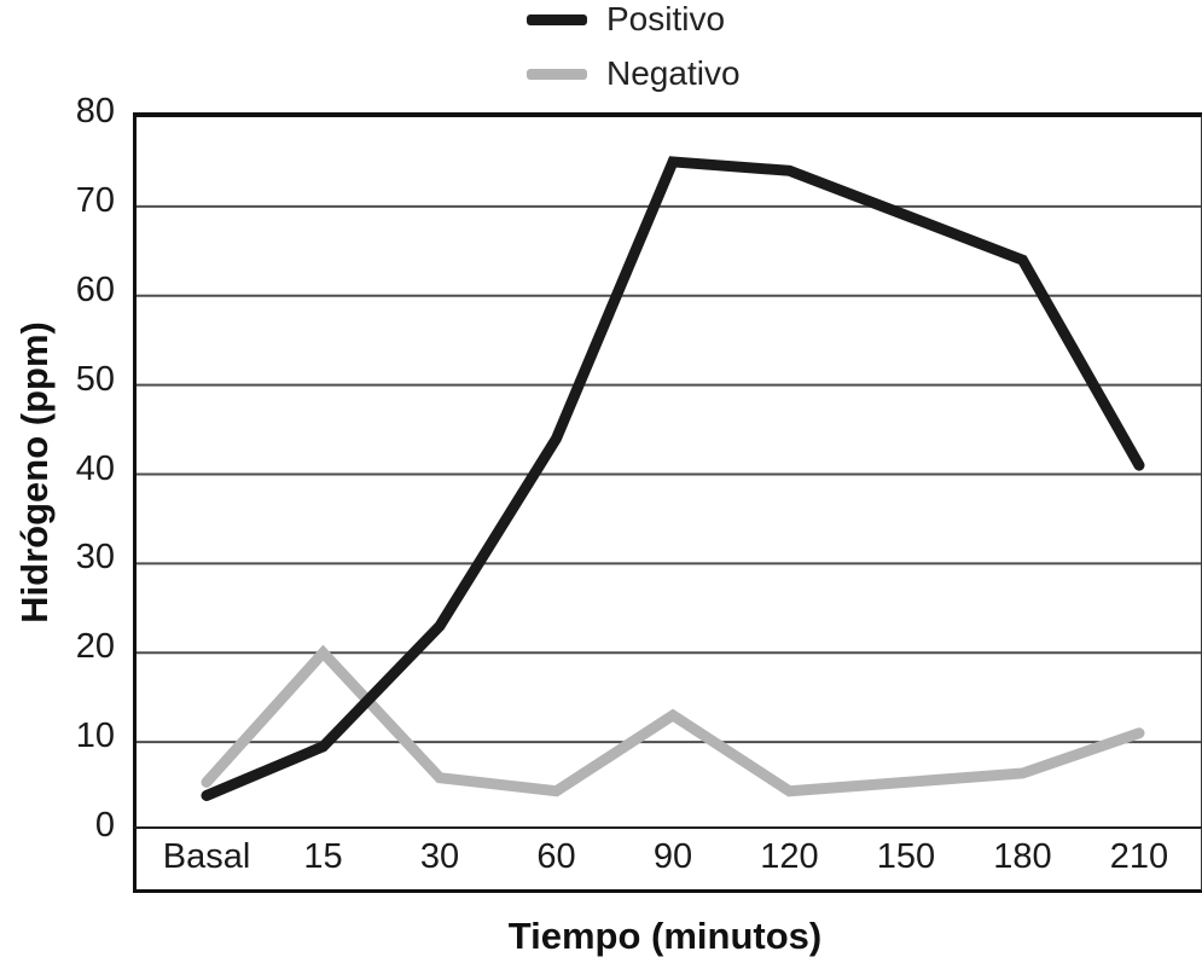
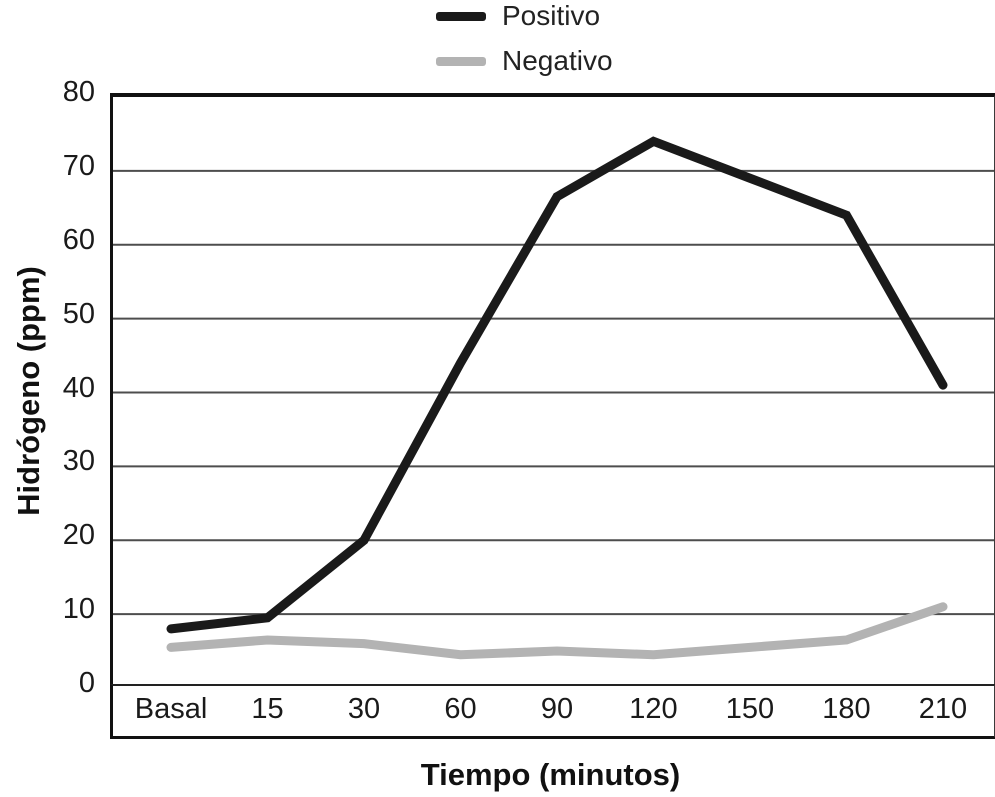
Positivo/Basal: 4 -> 8
Negativo/15: 20 -> 6
Positivo/30: 23 -> 20
Positivo/90: 75 -> 66
Negativo/90: 13 -> 5
